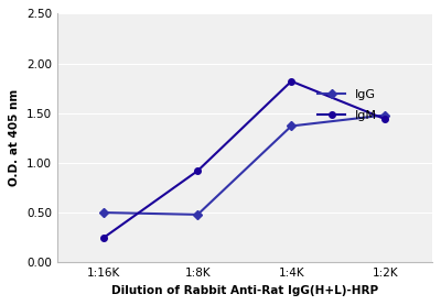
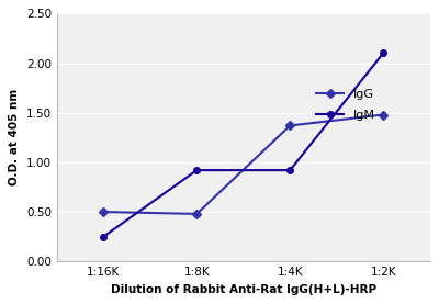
IgM/1:4K: 1.82 -> 0.92
IgM/1:2K: 1.44 -> 2.10
